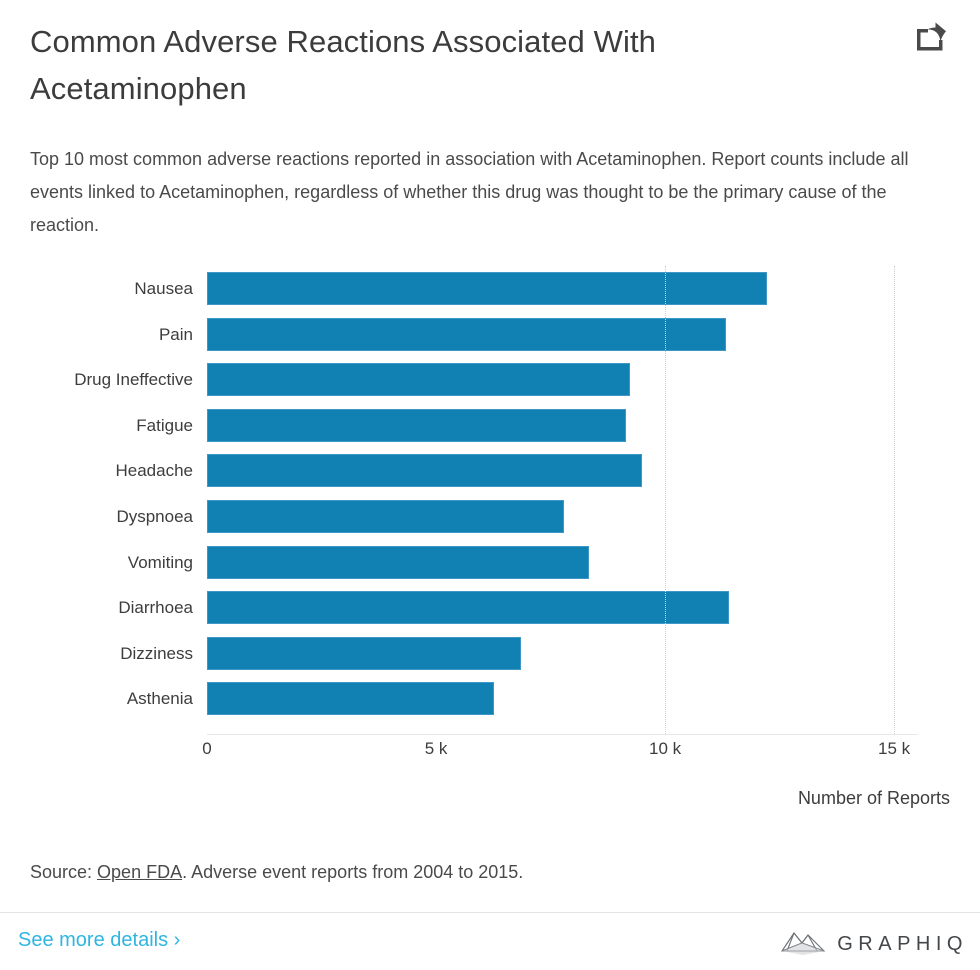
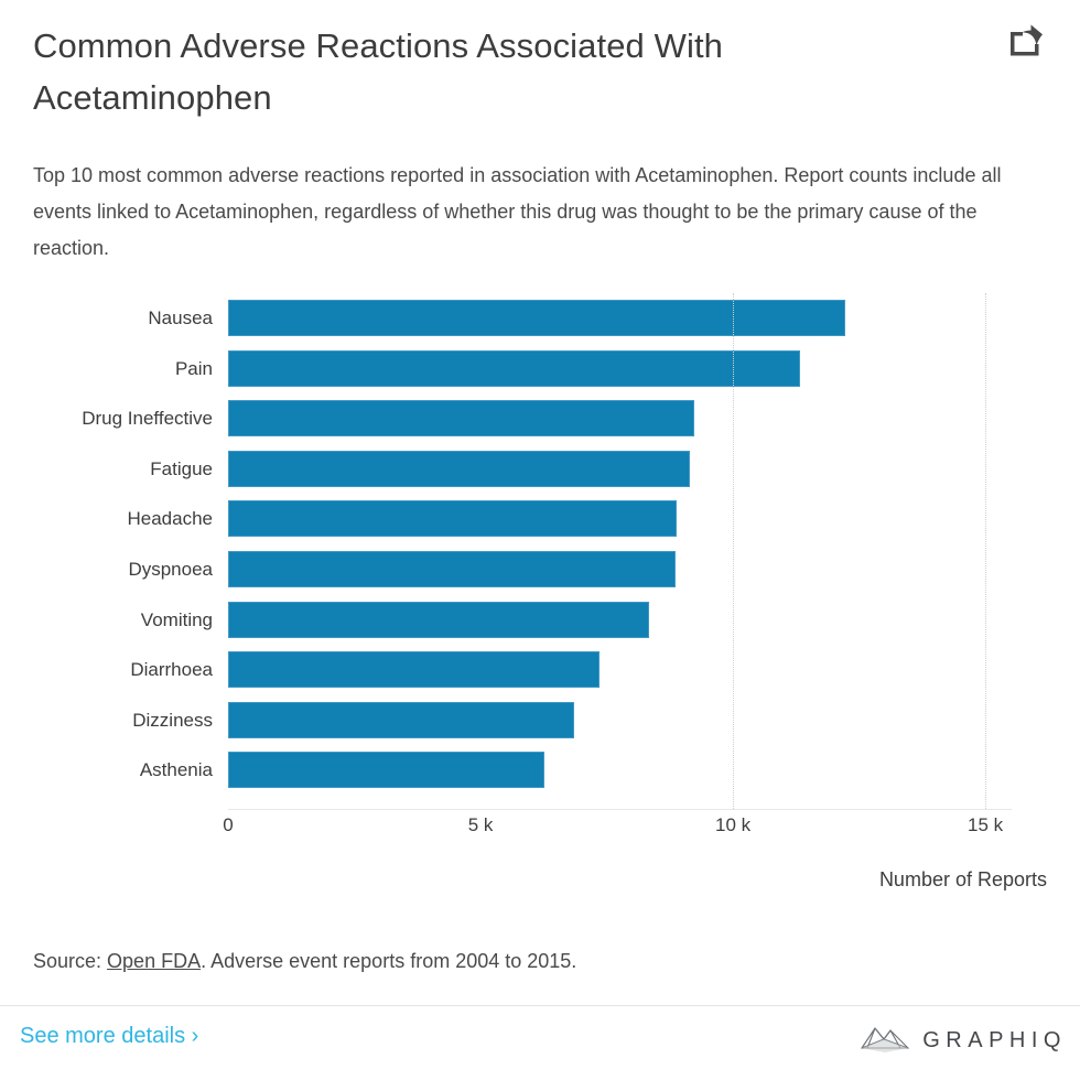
Headache: 9.5k -> 8.9k
Dyspnoea: 7.8k -> 8.9k
Diarrhoea: 11.4k -> 7.4k
